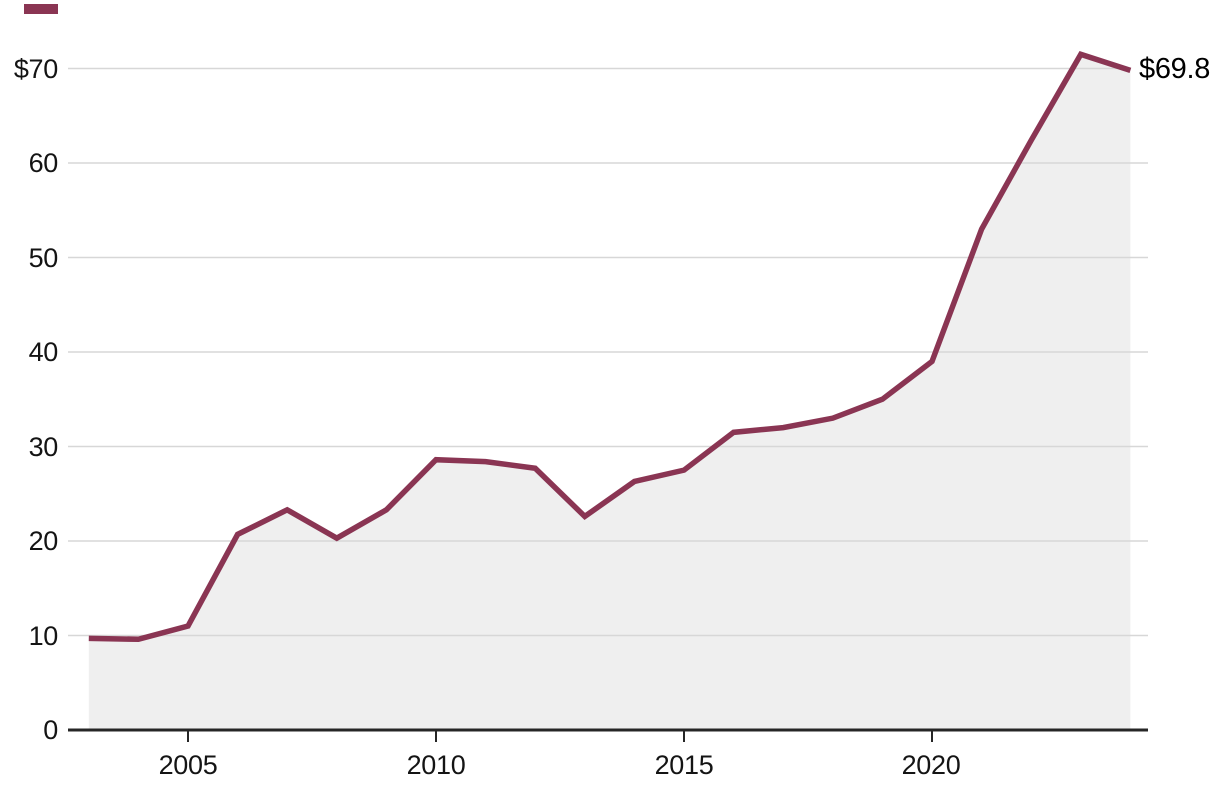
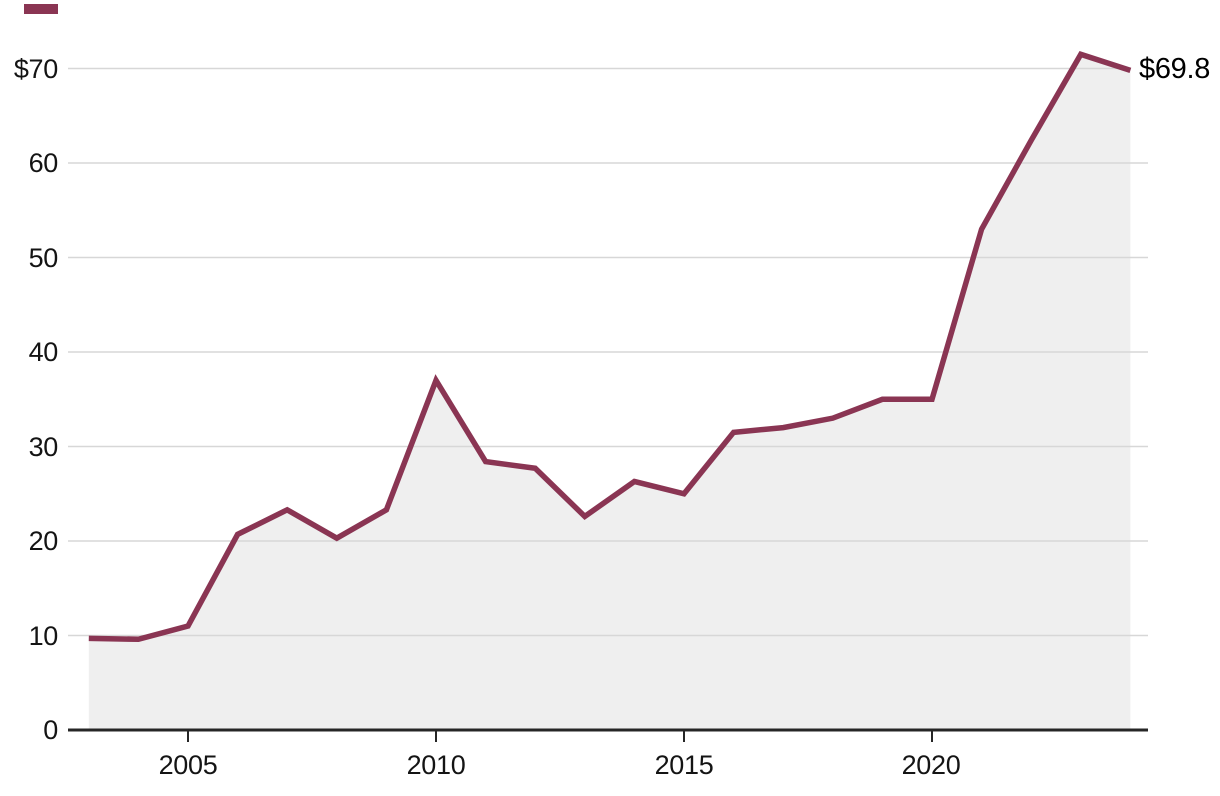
2010: $29 -> $37
2015: $28 -> $25
2020: $39 -> $35
